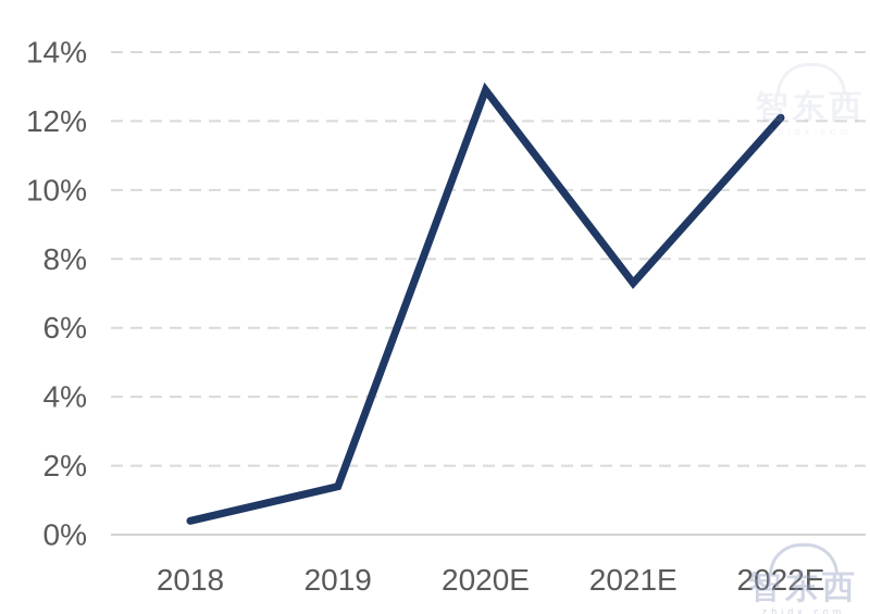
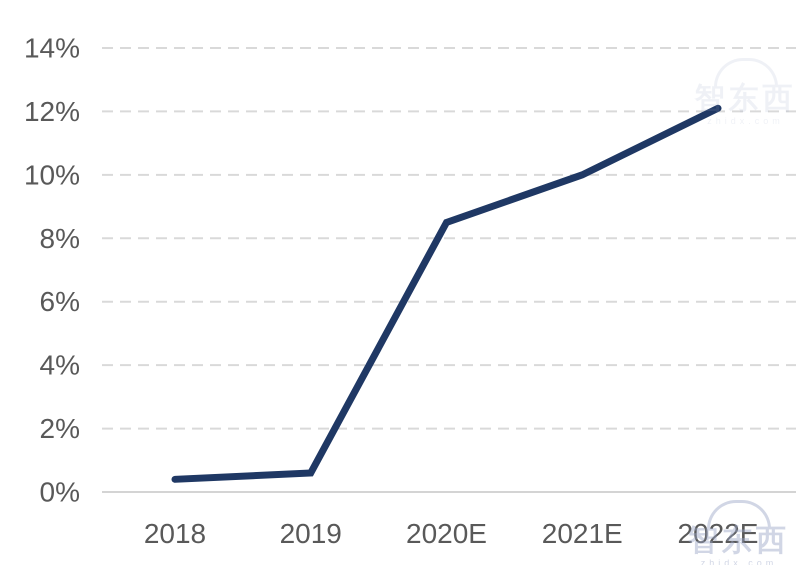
2019: 1.4% -> 0.6%
2020E: 12.9% -> 8.5%
2021E: 7.3% -> 10.0%
